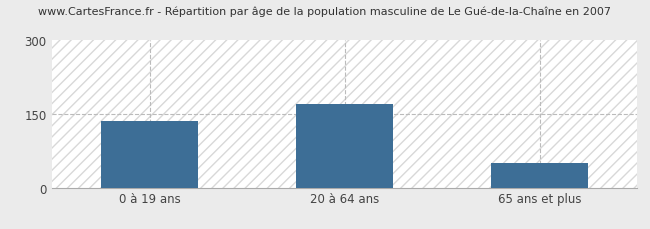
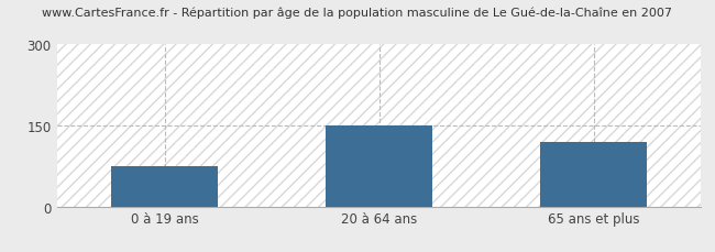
0 à 19 ans: 135 -> 75
20 à 64 ans: 170 -> 150
65 ans et plus: 50 -> 120
